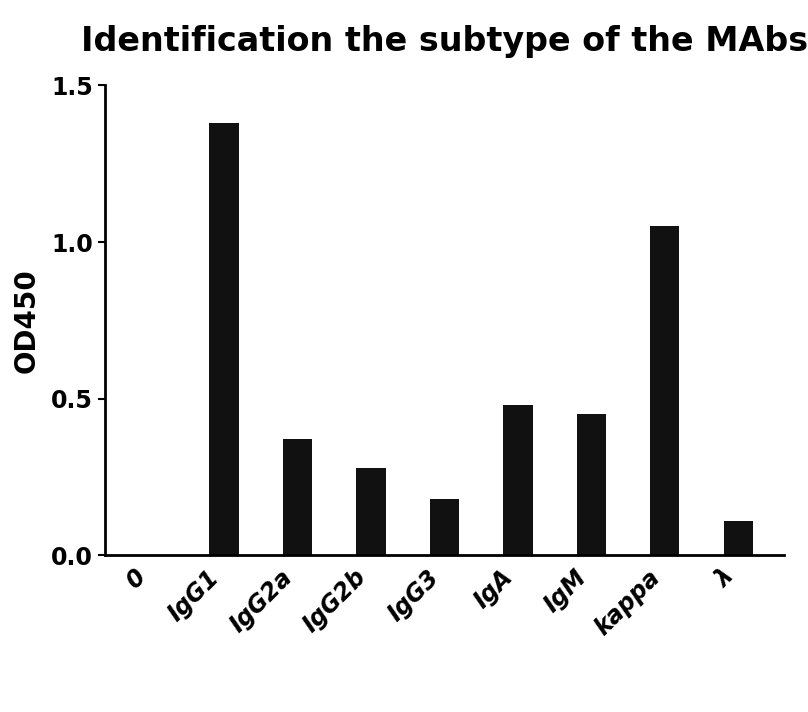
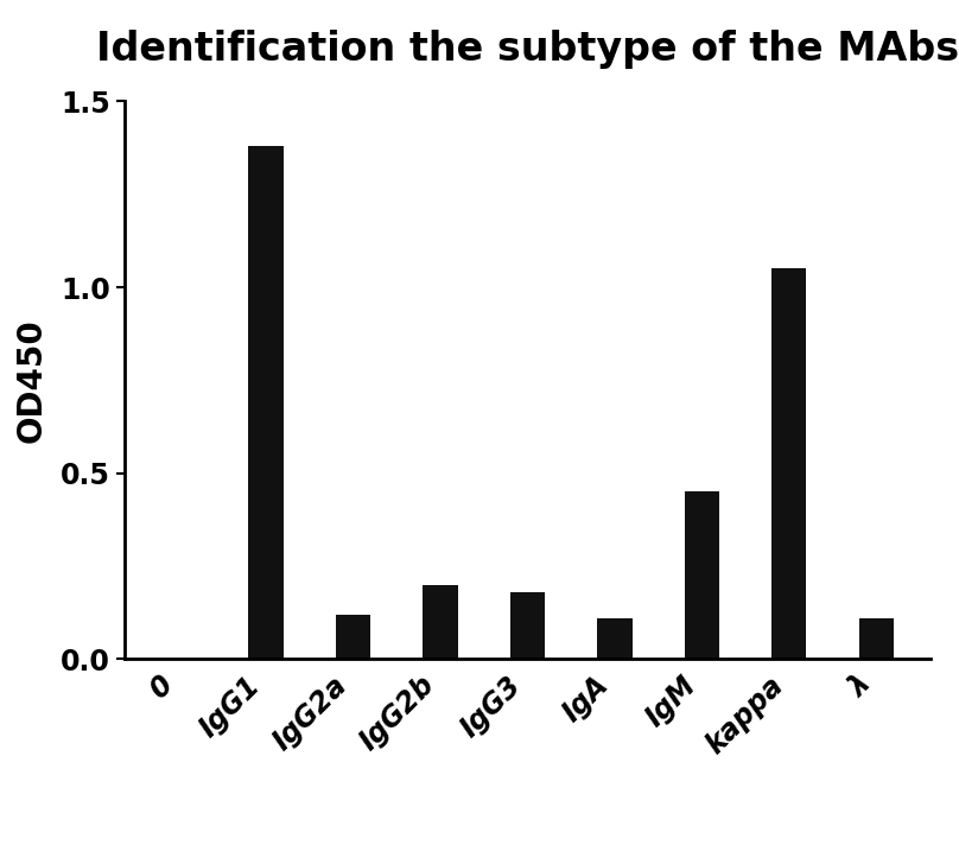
IgG2a: 0.37 -> 0.12
IgG2b: 0.28 -> 0.20
IgA: 0.48 -> 0.11
